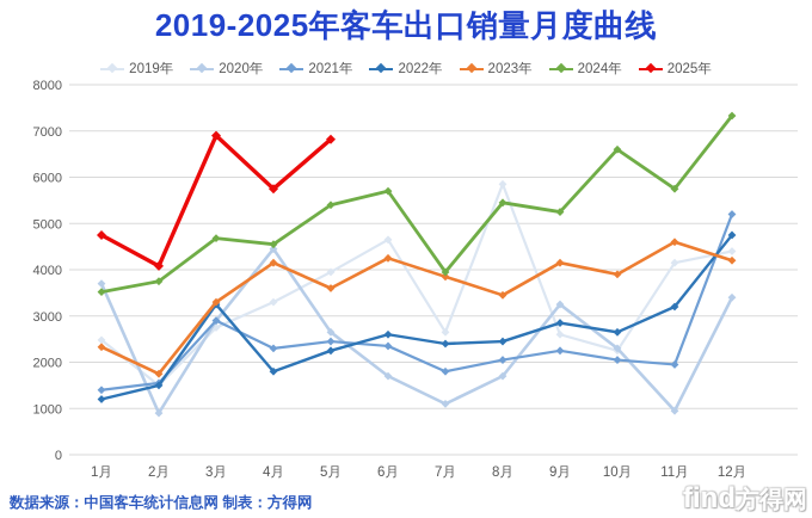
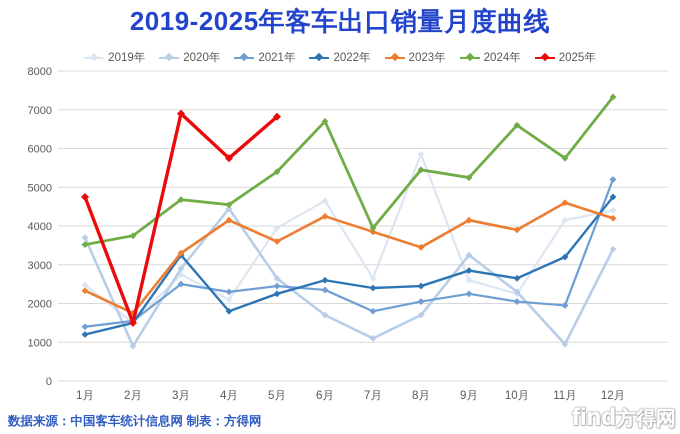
2025年/2月: 4100 -> 1500
2021年/3月: 2900 -> 2500
2019年/4月: 3300 -> 2100
2024年/6月: 5700 -> 6700
